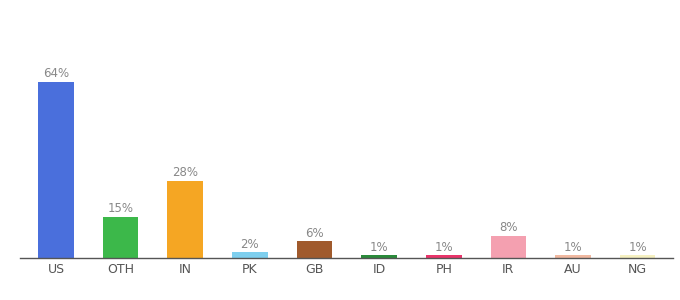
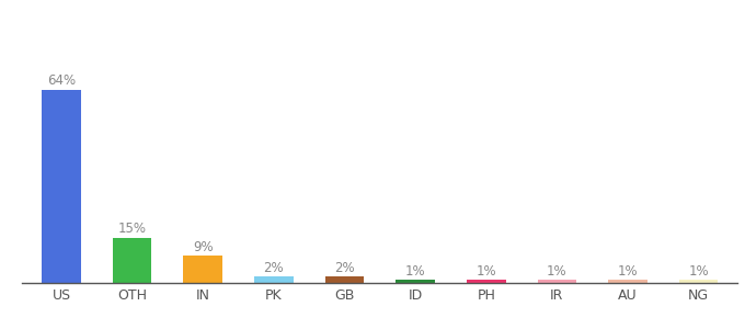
IN: 28% -> 9%
GB: 6% -> 2%
IR: 8% -> 1%
